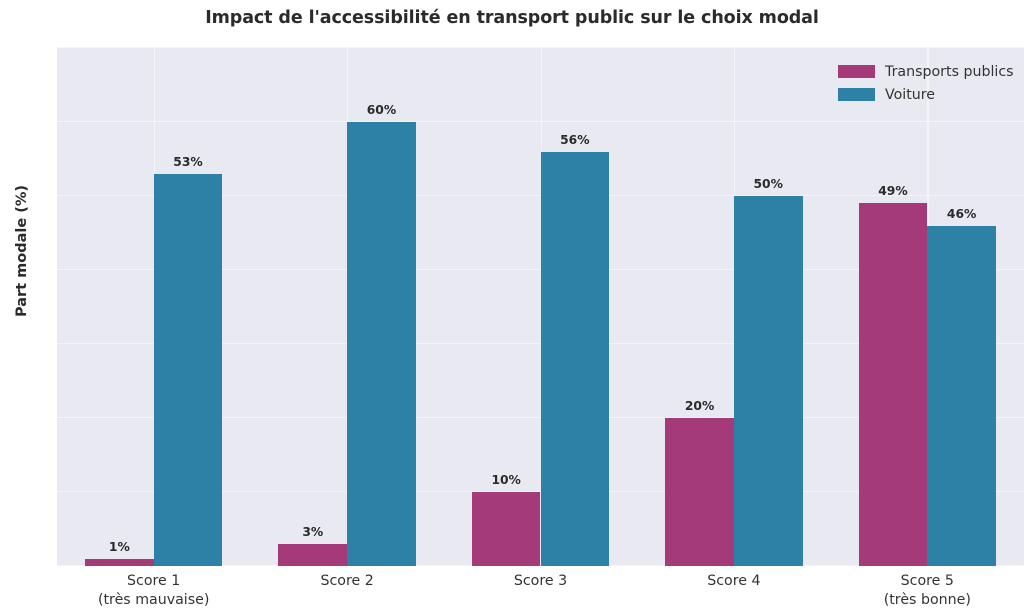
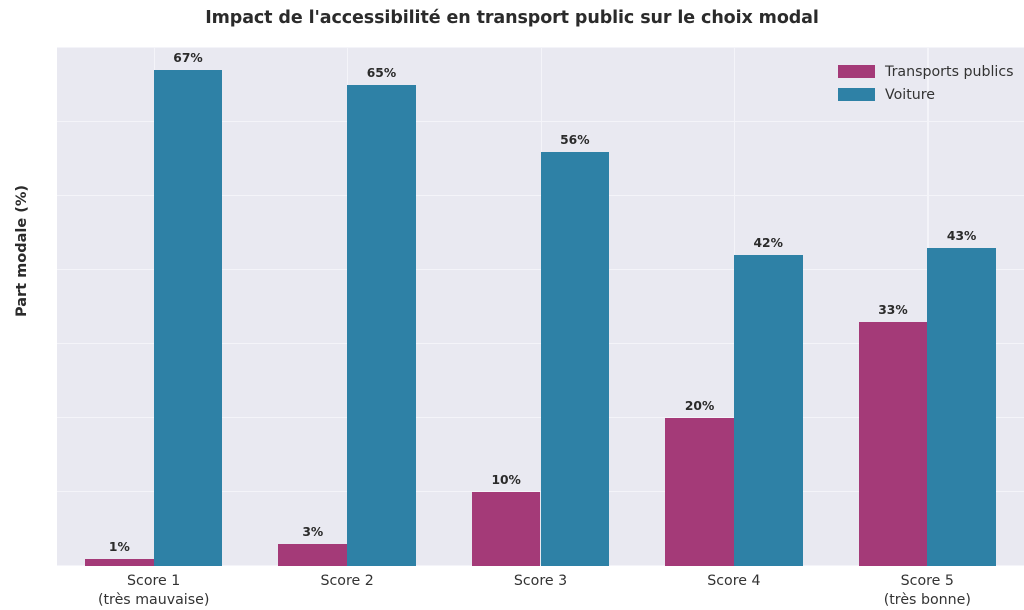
Voiture/Score 1 (très mauvaise): 53% -> 67%
Voiture/Score 2: 60% -> 65%
Voiture/Score 4: 50% -> 42%
Transports publics/Score 5 (très bonne): 49% -> 33%
Voiture/Score 5 (très bonne): 46% -> 43%
